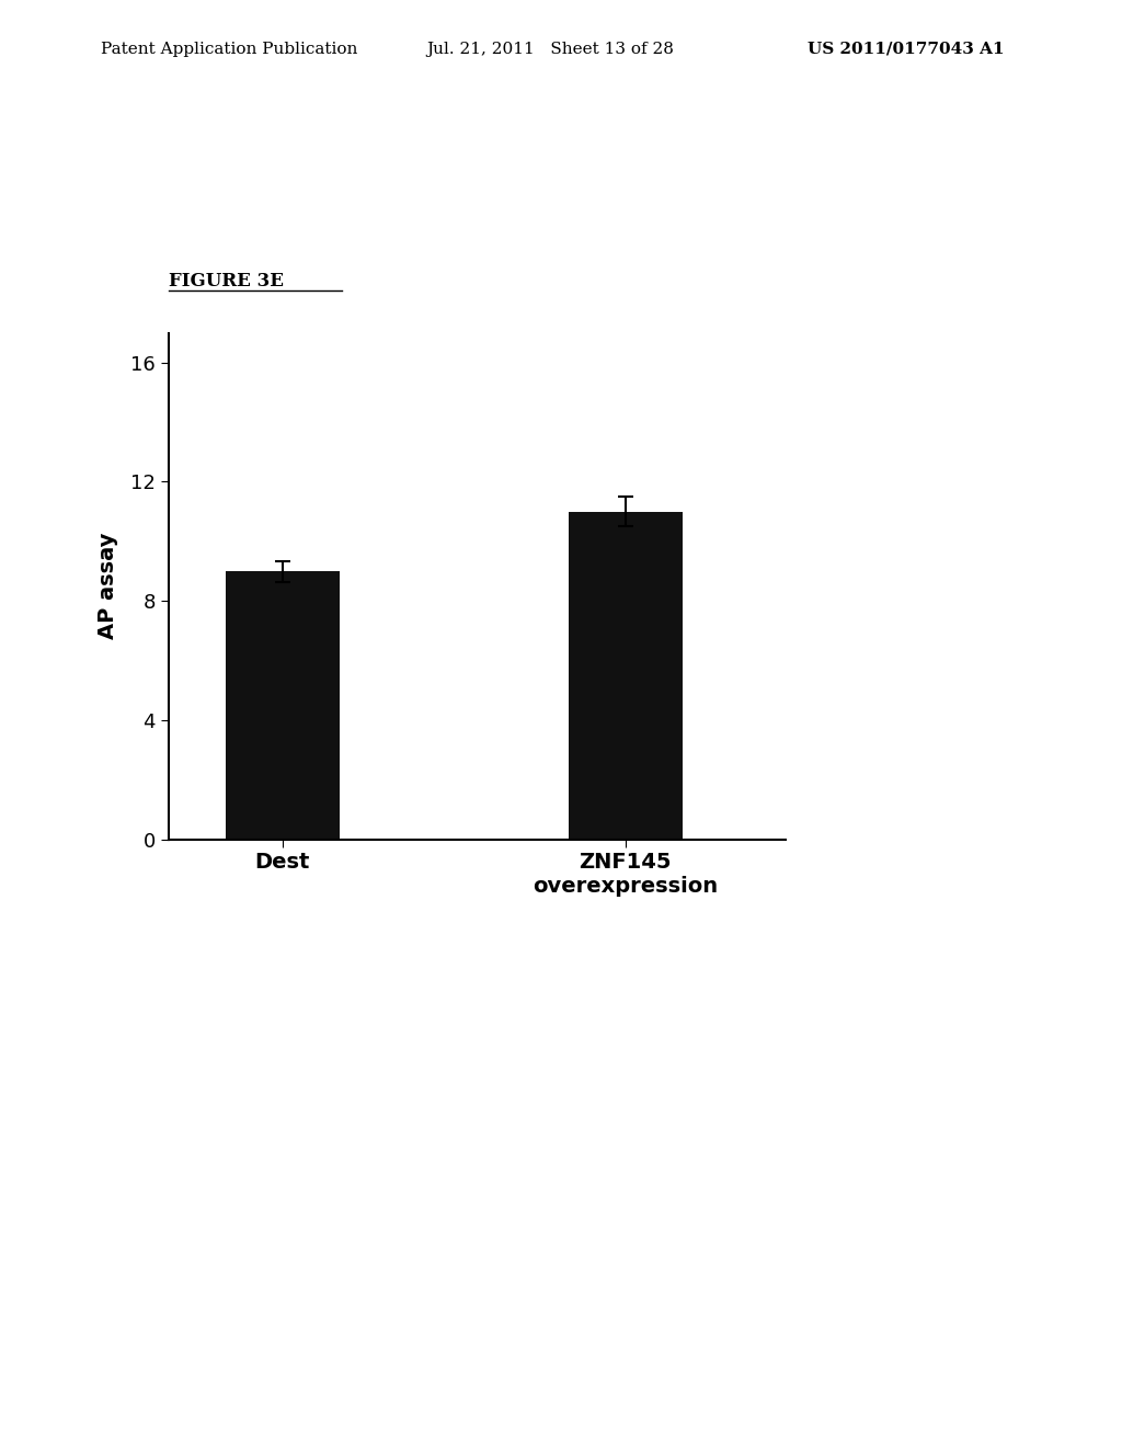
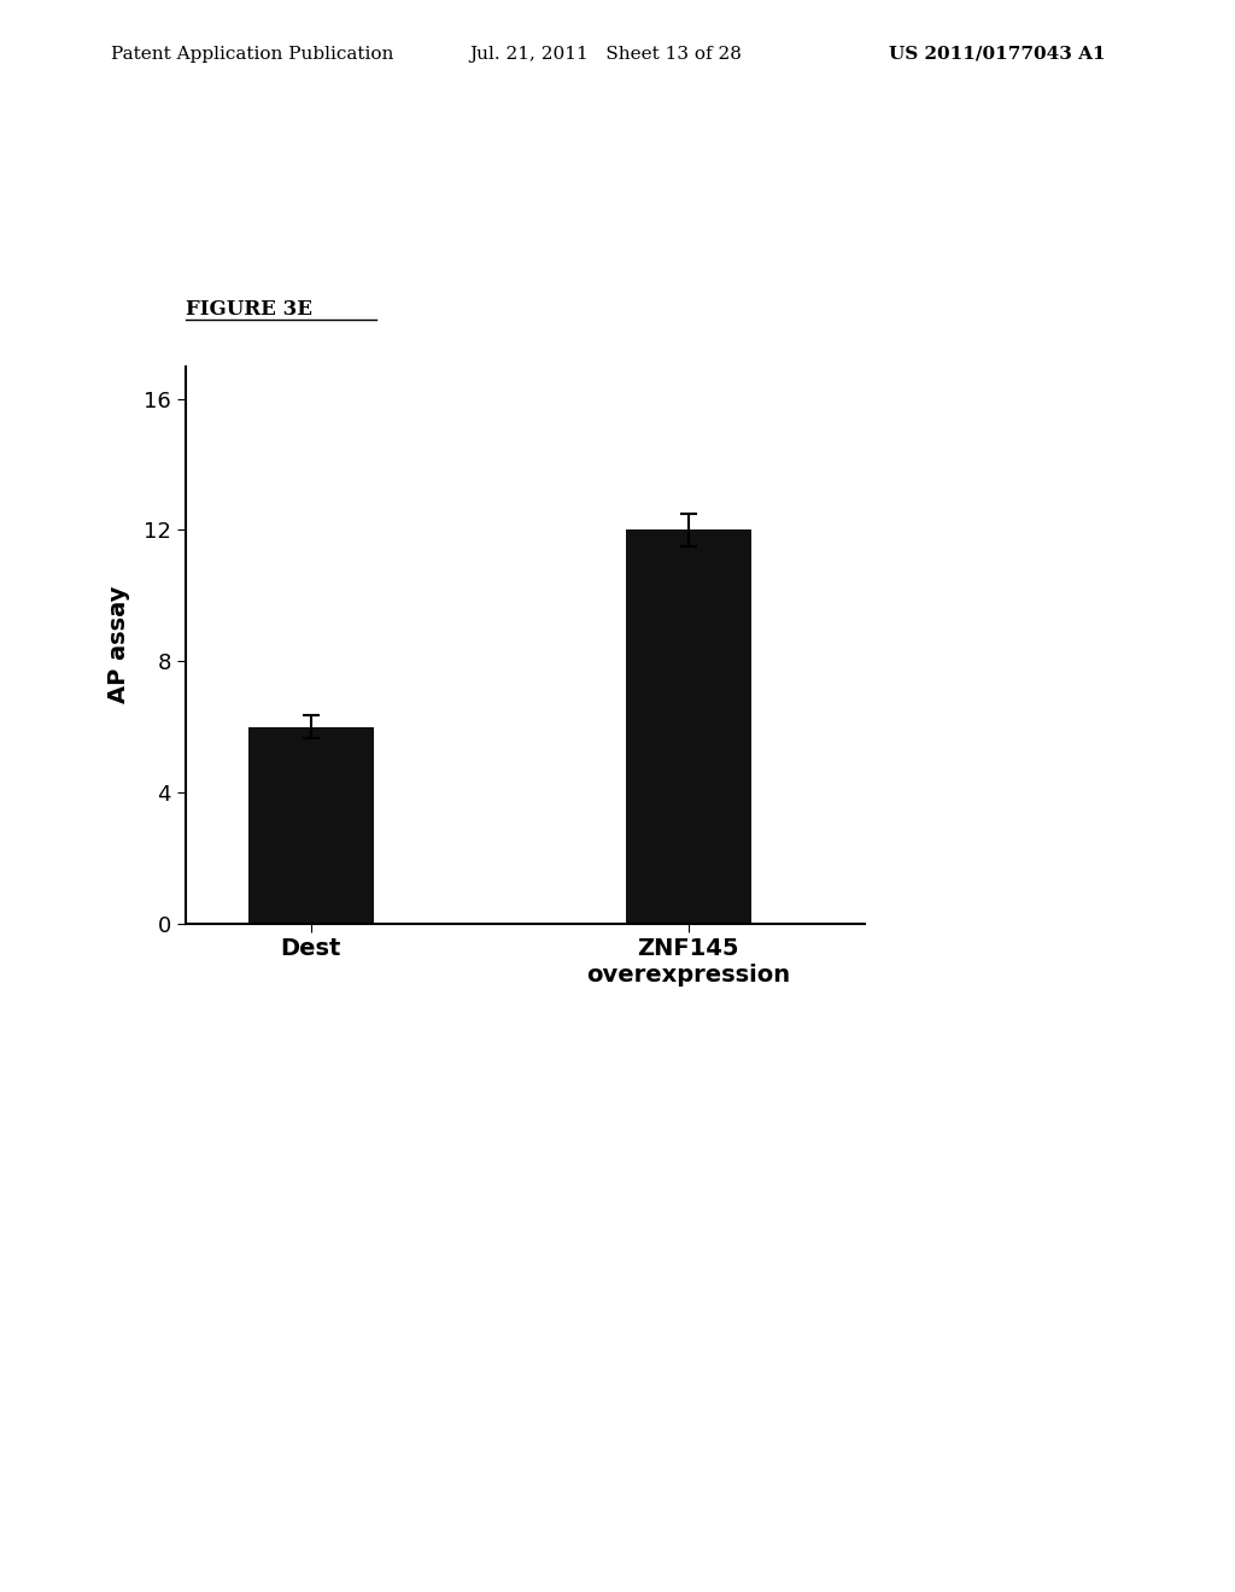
Dest: 9 -> 6
ZNF145 overexpression: 11 -> 12
